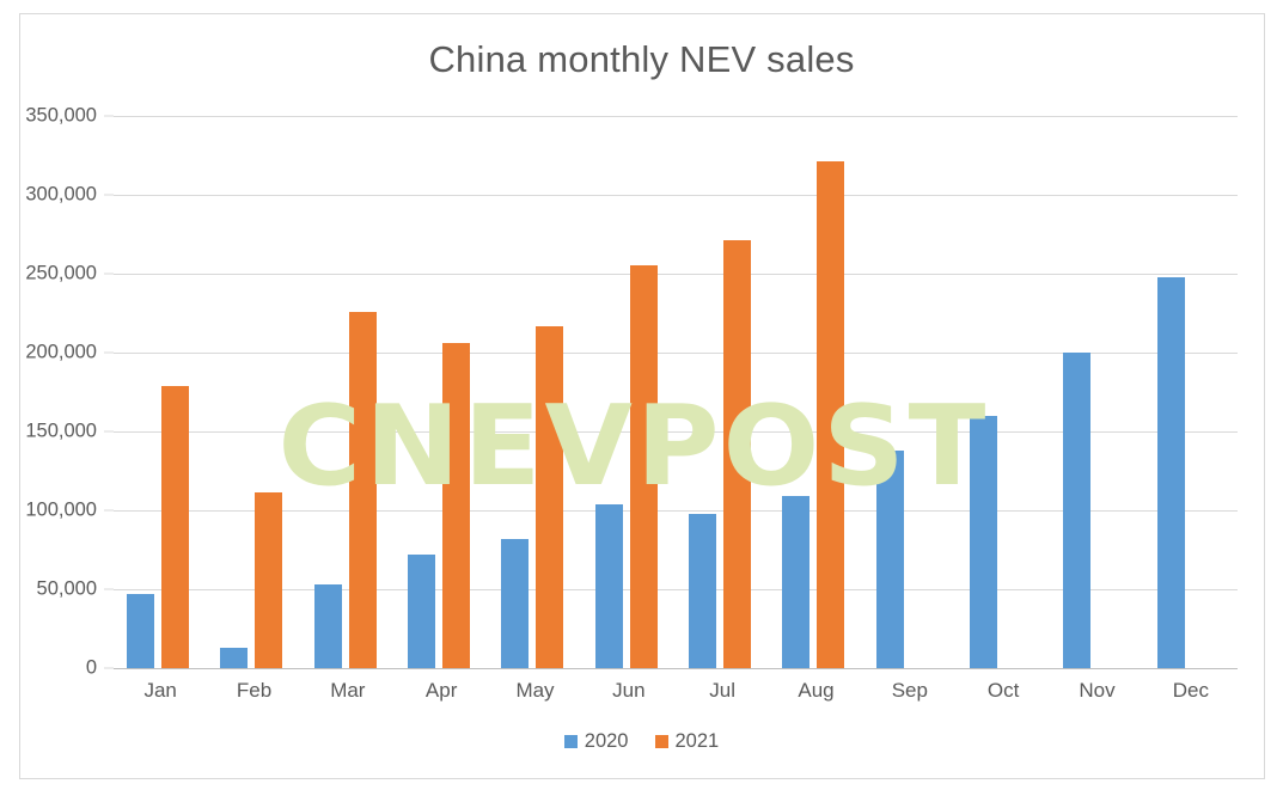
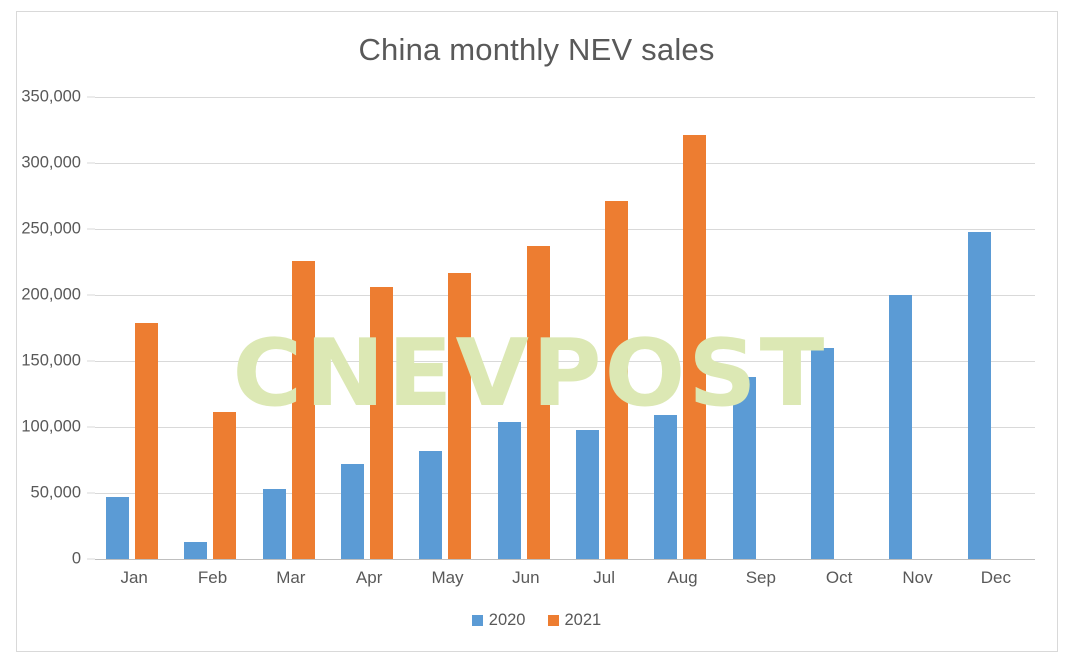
2021/Jun: 255000 -> 237000
